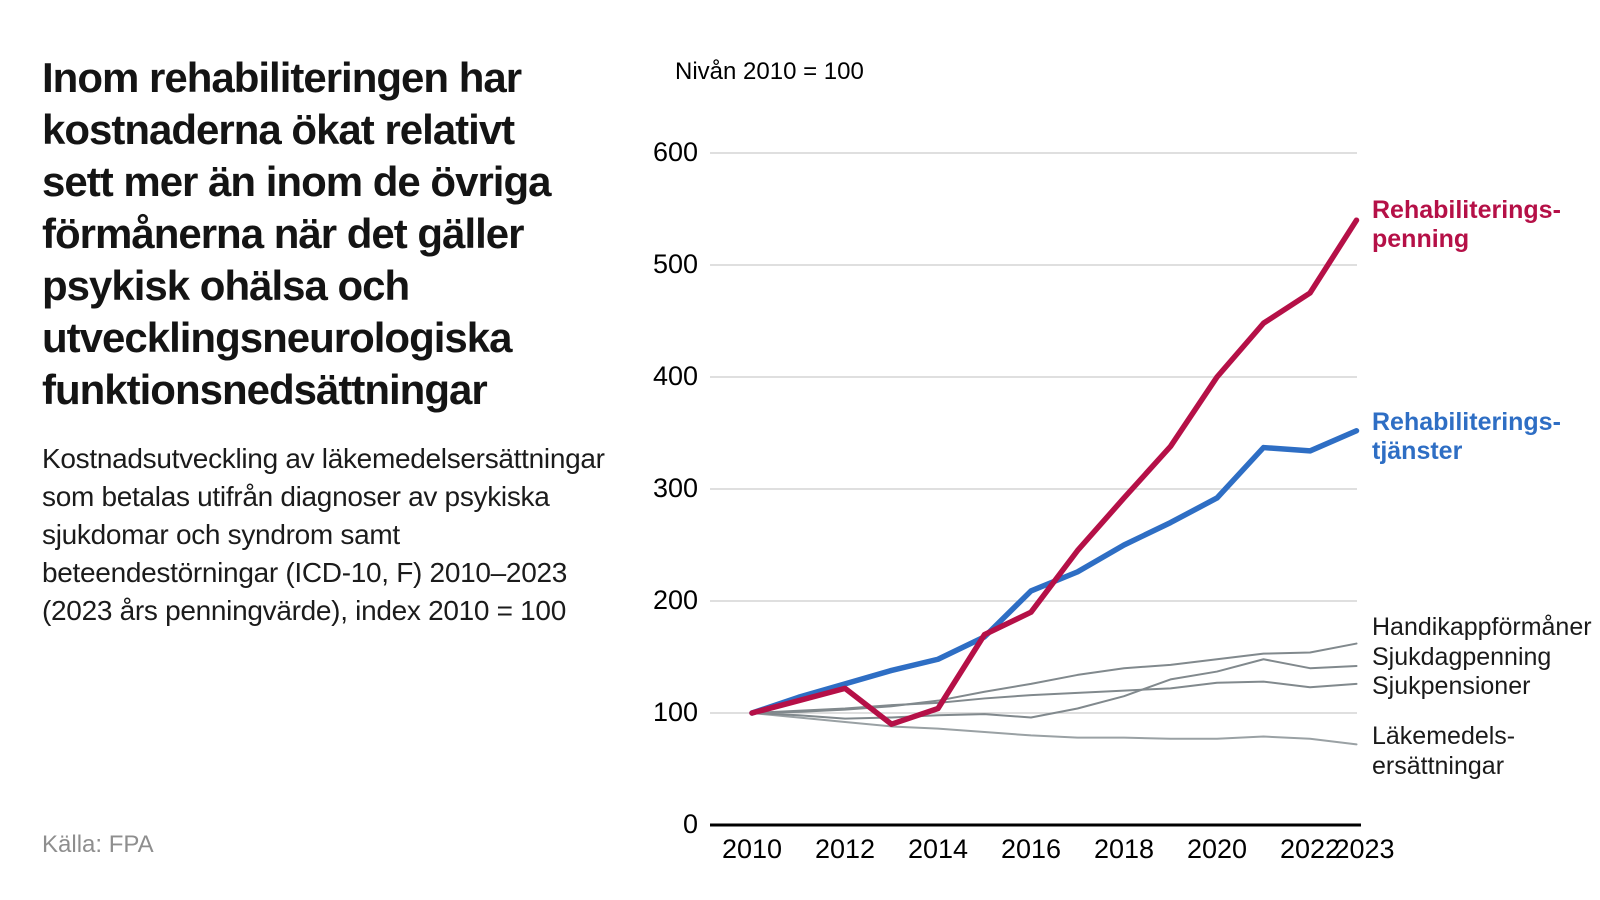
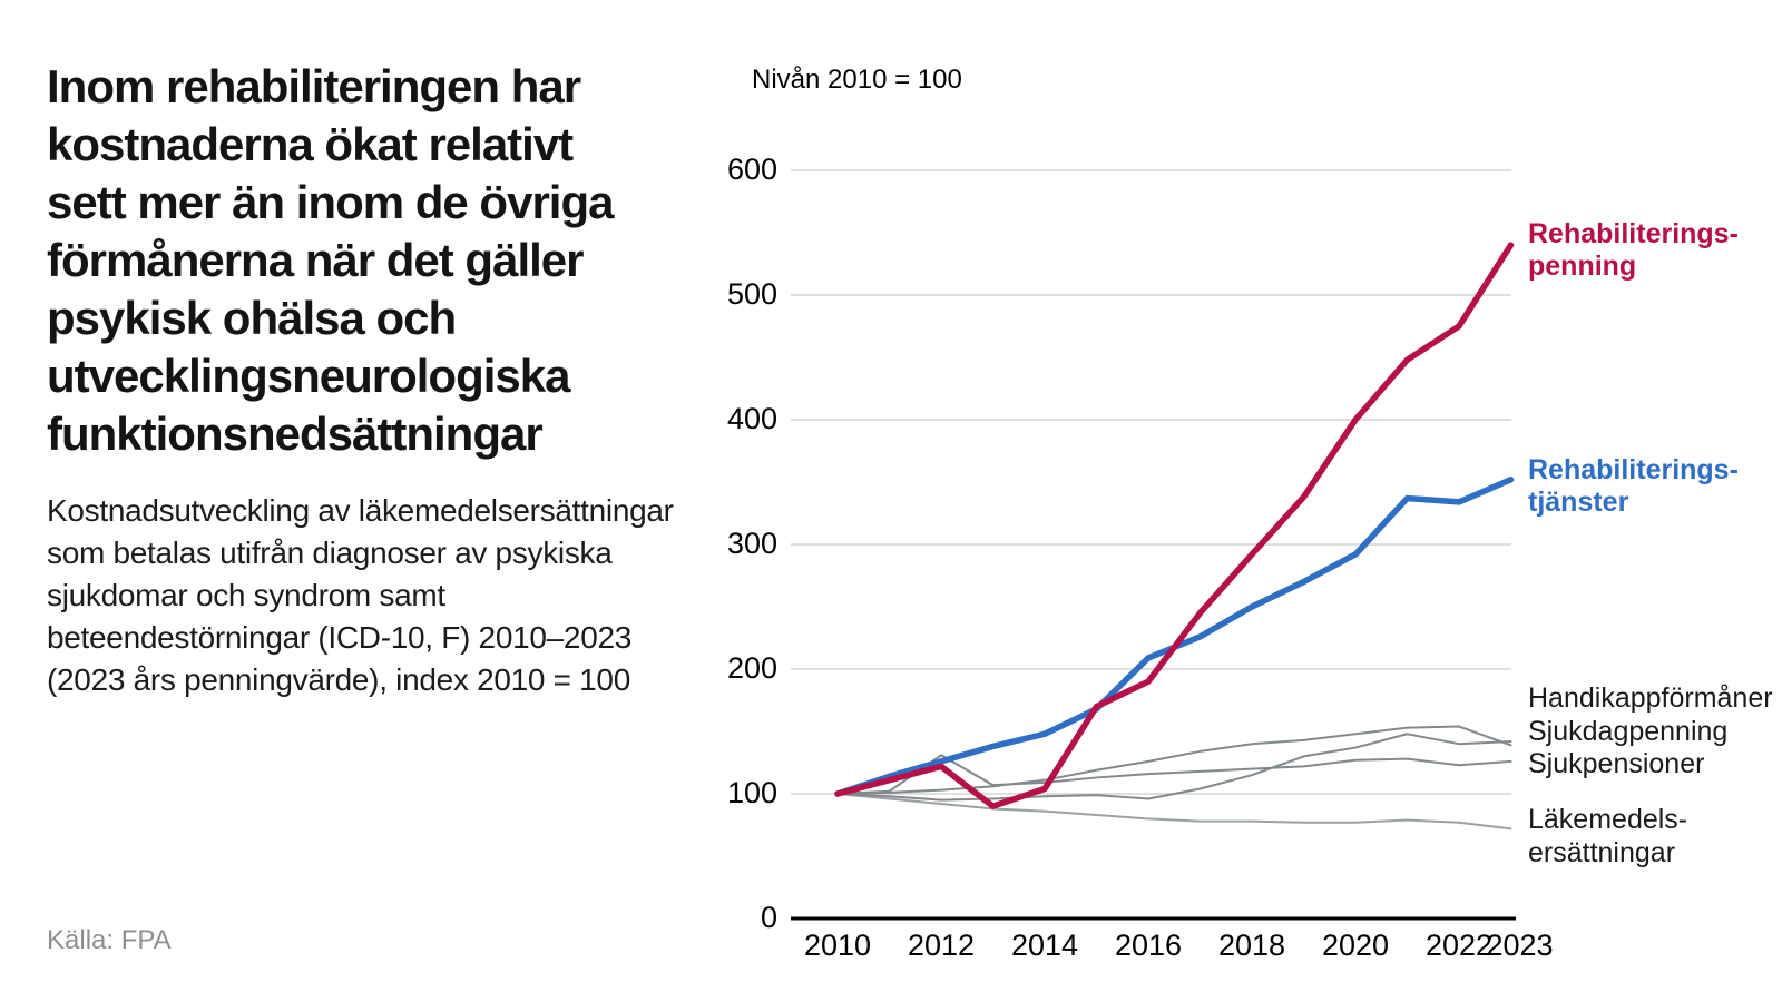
Sjukpensioner/2012: 104 -> 131
Handikappförmåner/2023: 162 -> 139
